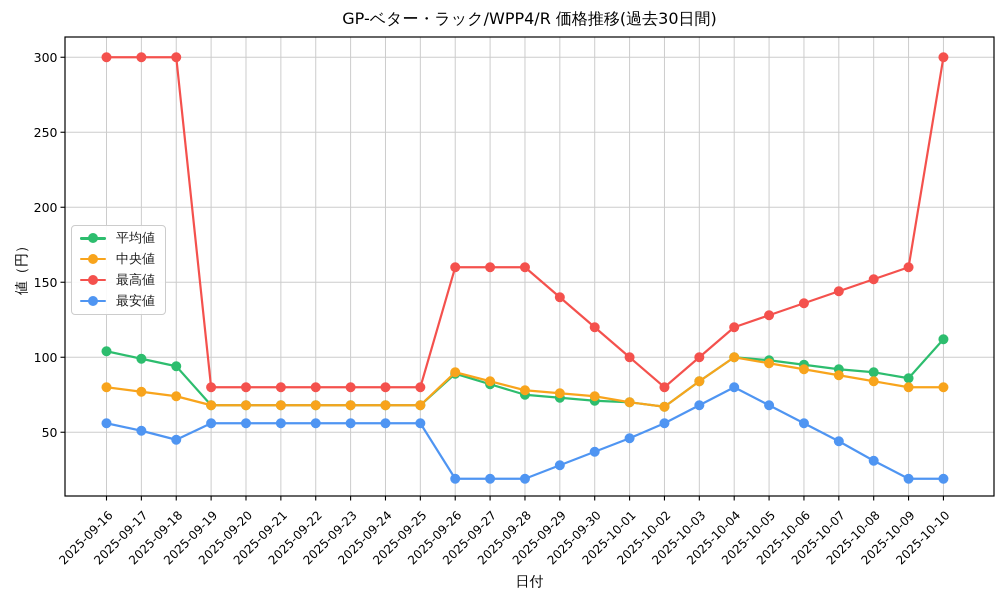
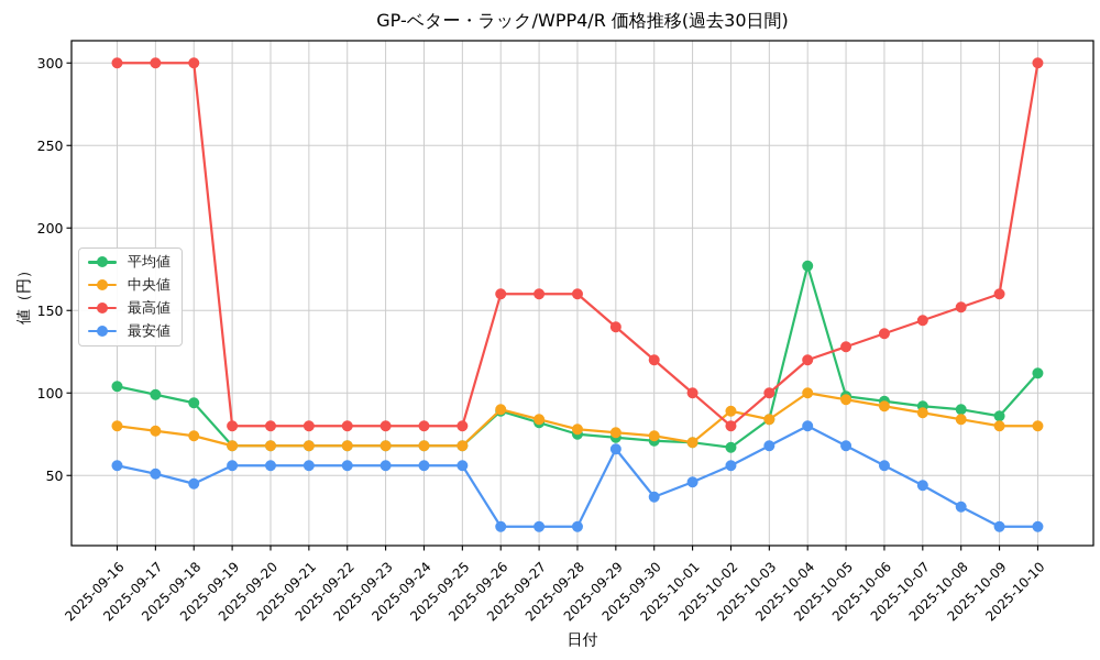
最安値/2025-09-29: 28 -> 66
中央値/2025-10-02: 67 -> 89
平均値/2025-10-04: 100 -> 177
